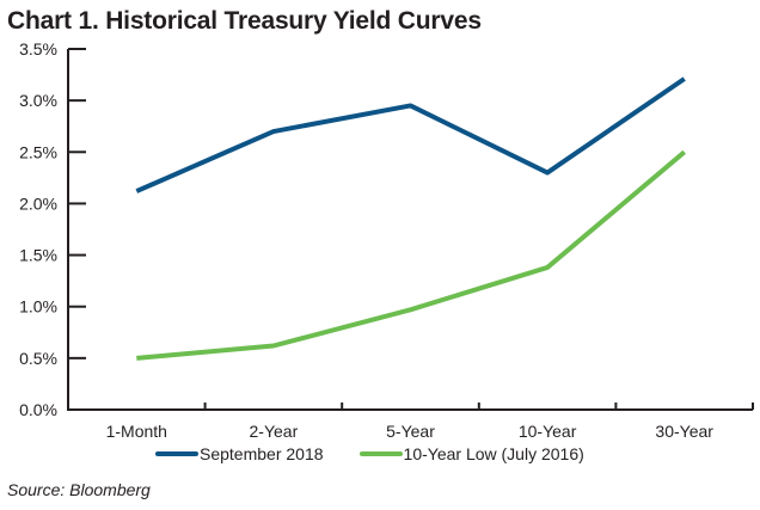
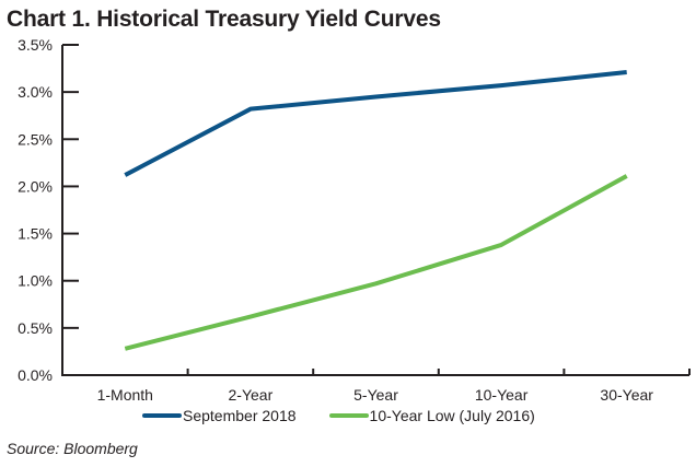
10-Year Low (July 2016)/1-Month: 0.5% -> 0.3%
September 2018/2-Year: 2.7% -> 2.8%
September 2018/10-Year: 2.3% -> 3.1%
10-Year Low (July 2016)/30-Year: 2.5% -> 2.1%
